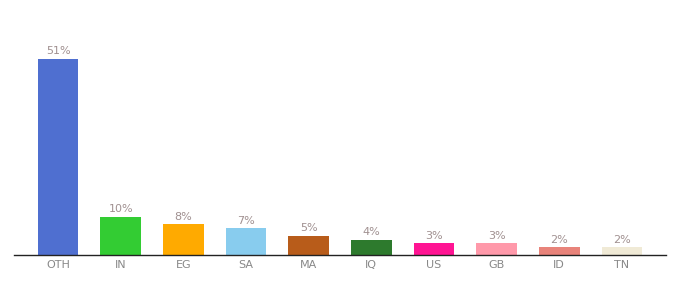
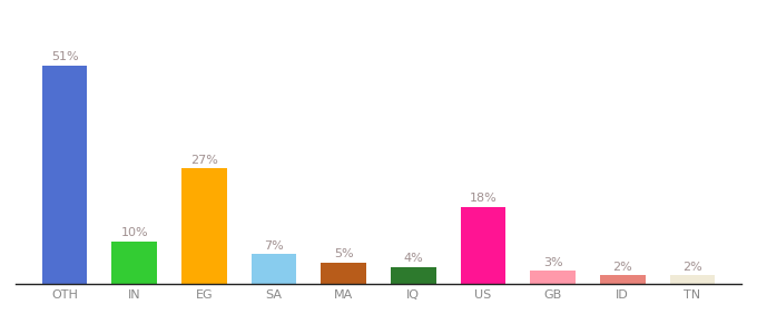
EG: 8% -> 27%
US: 3% -> 18%
